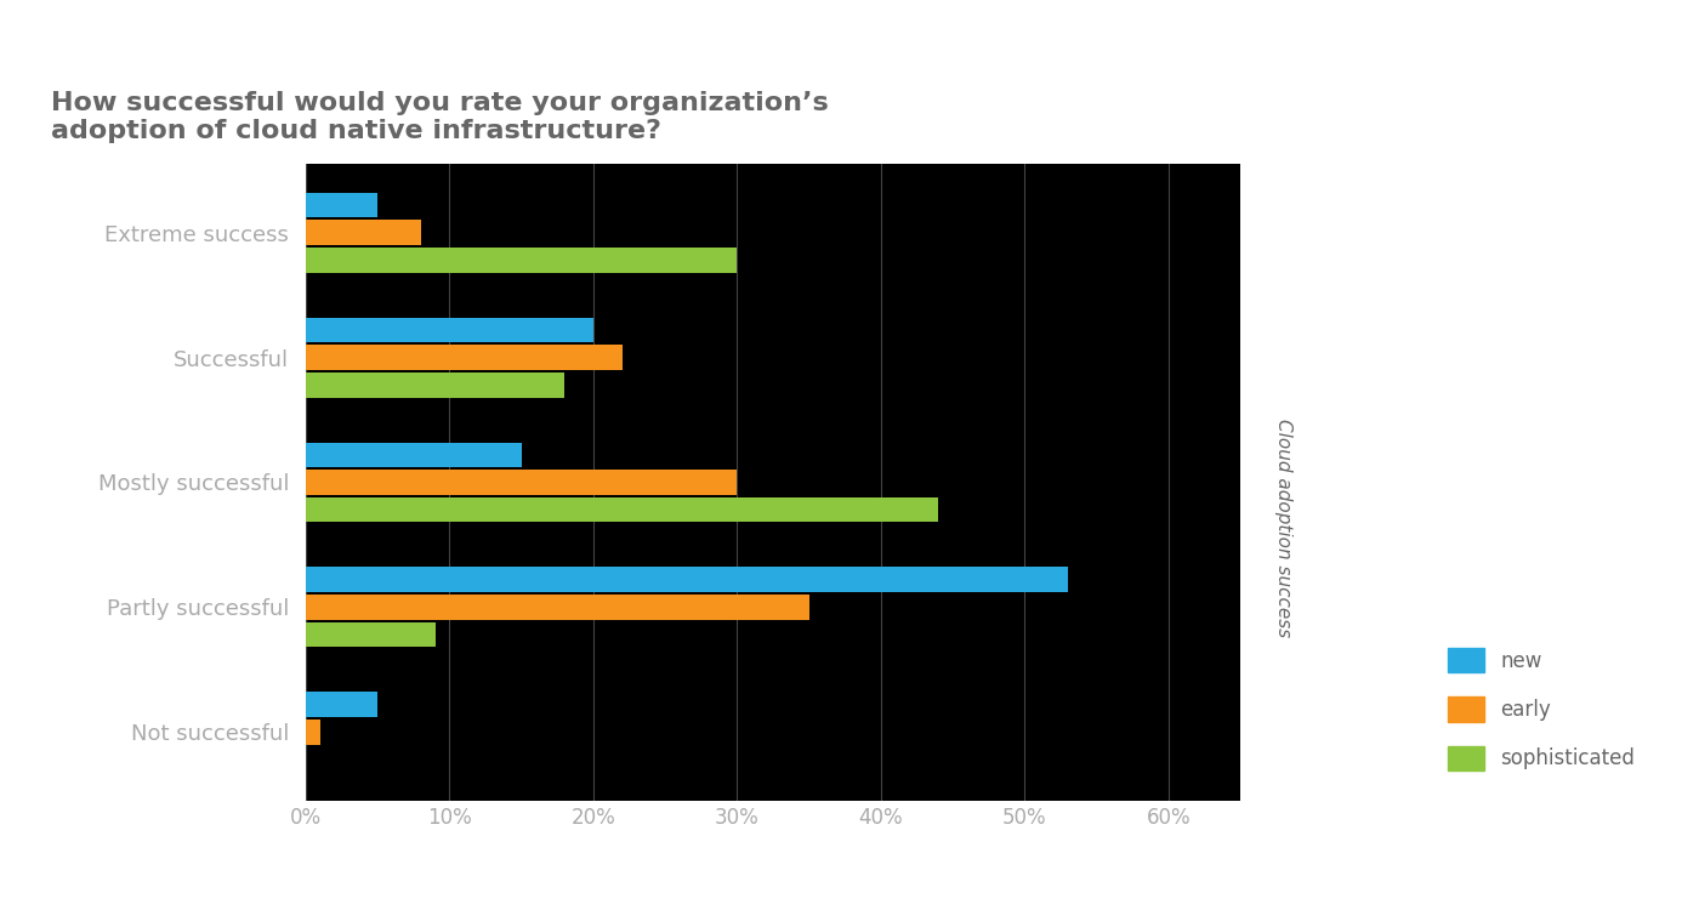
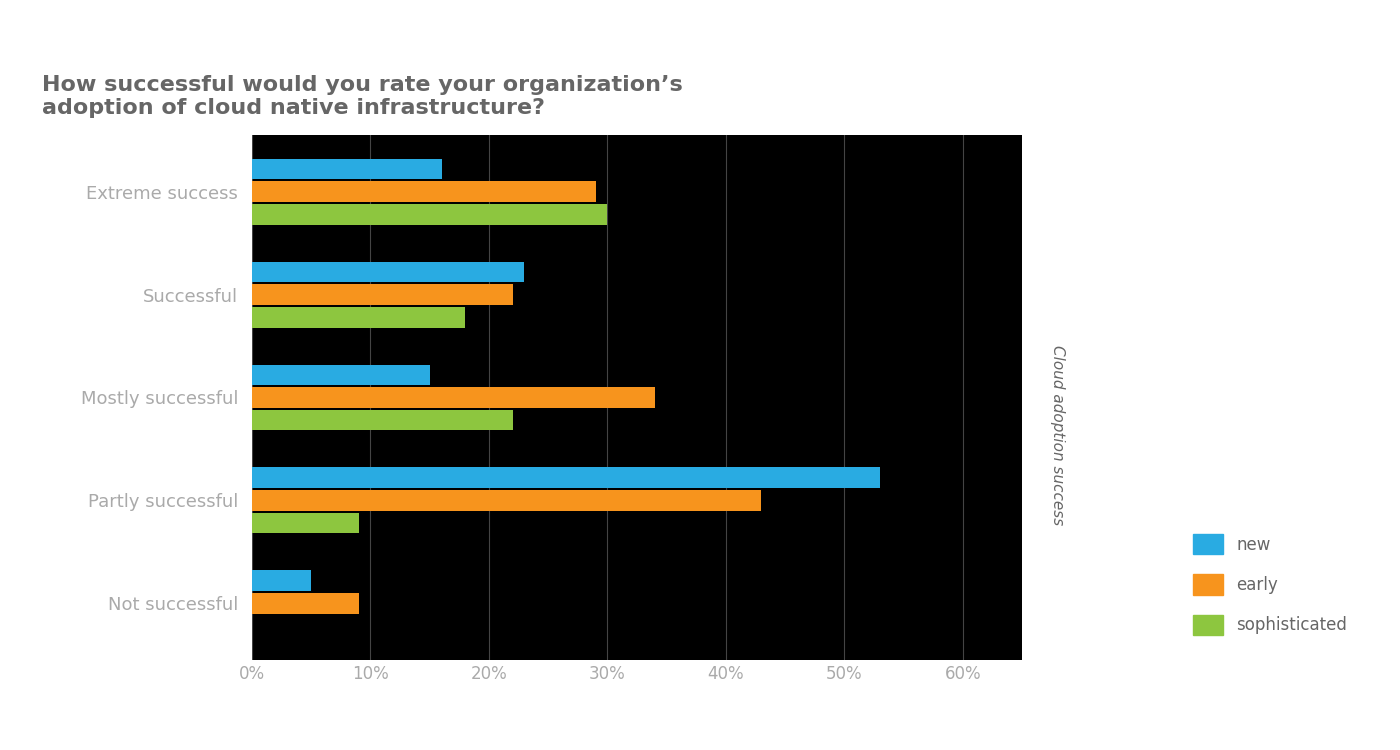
new/Extreme success: 5% -> 16%
early/Extreme success: 8% -> 29%
new/Successful: 20% -> 23%
early/Mostly successful: 30% -> 34%
sophisticated/Mostly successful: 44% -> 22%
early/Partly successful: 35% -> 43%
early/Not successful: 1% -> 9%
